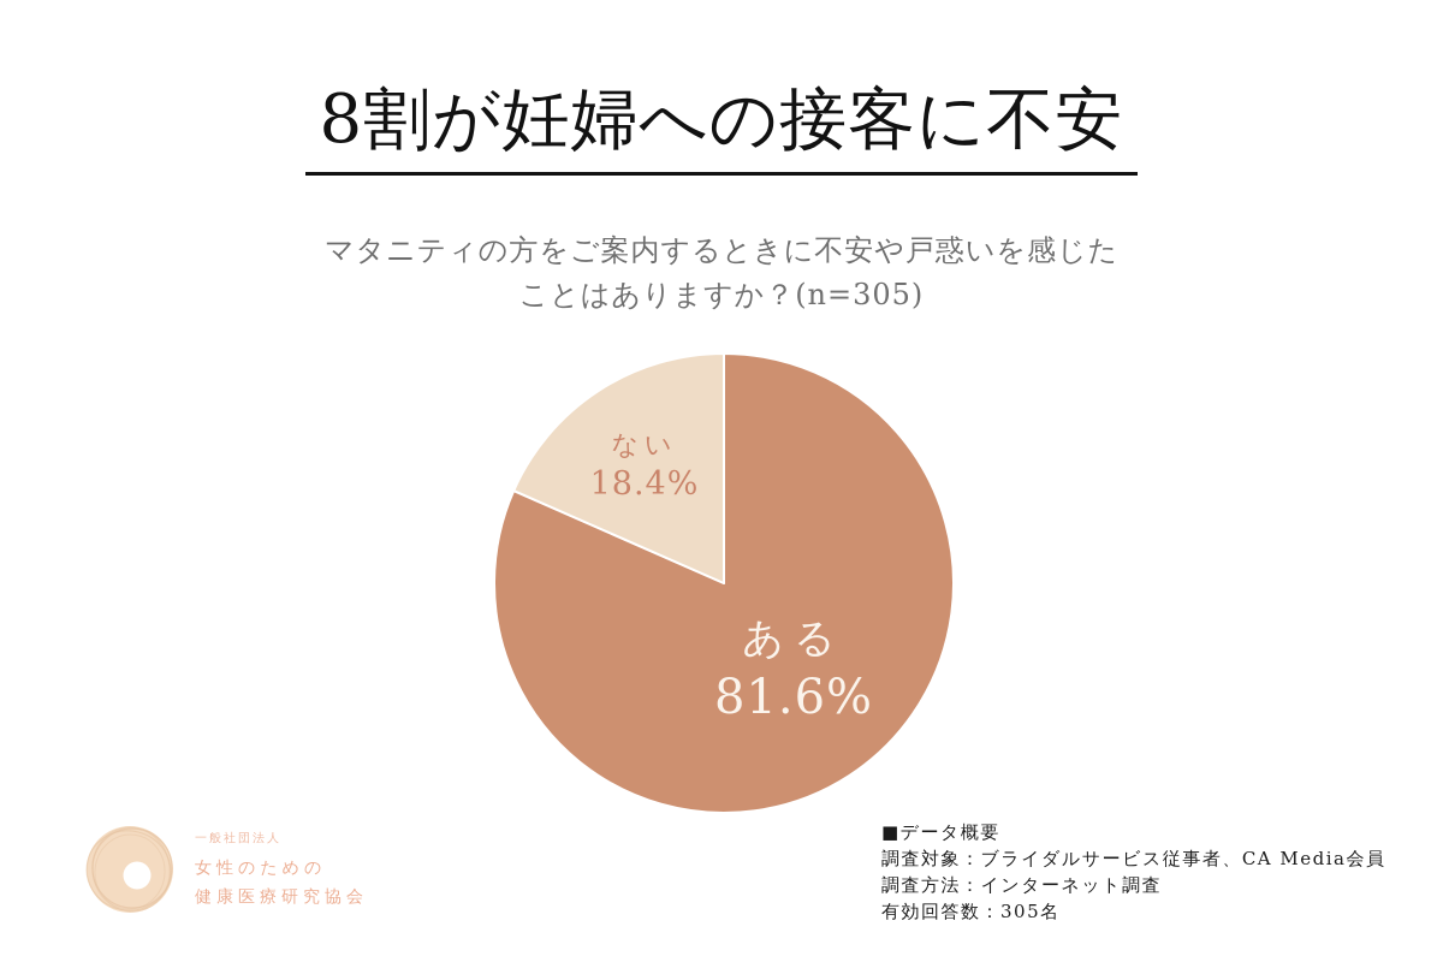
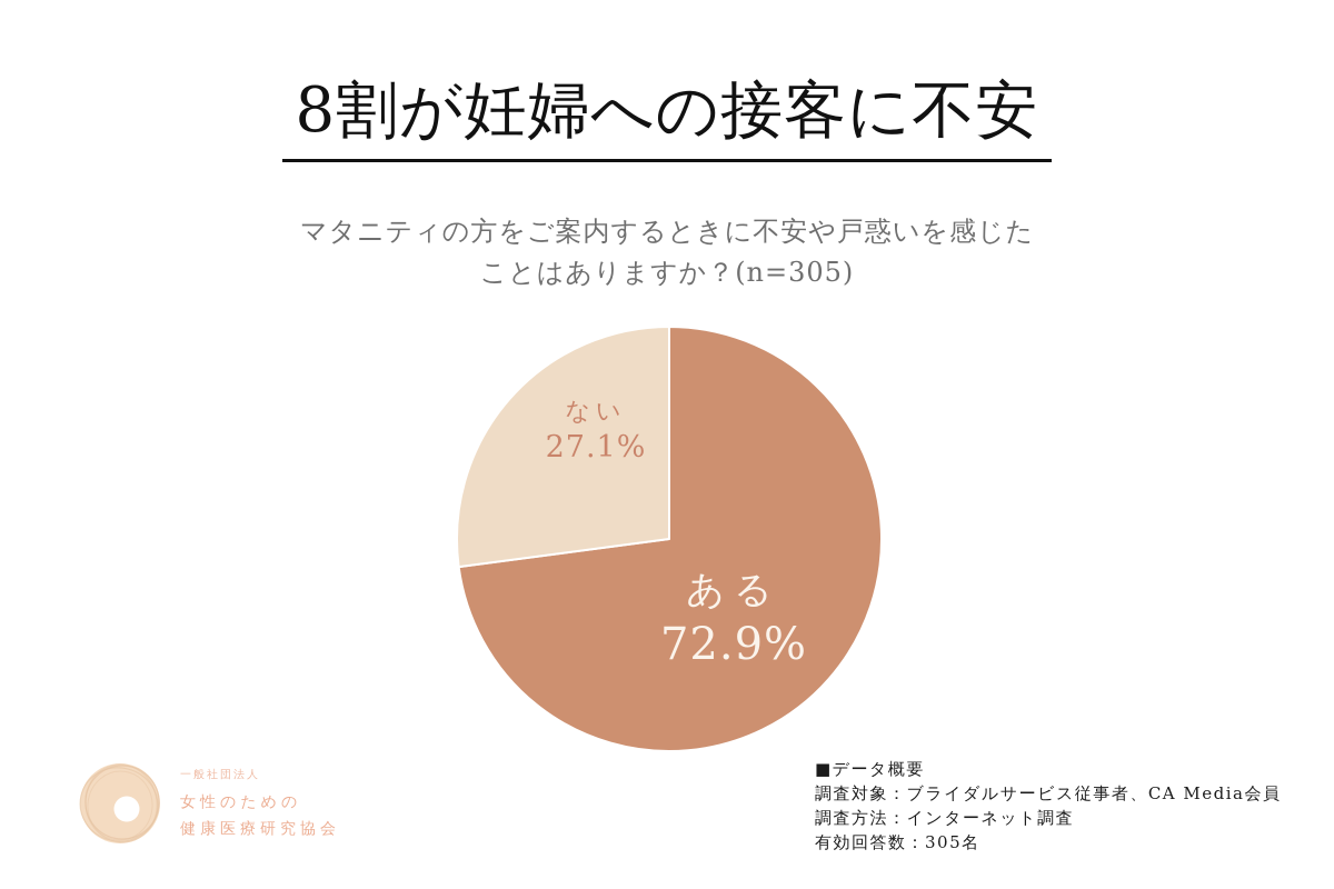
ある: 81.6% -> 72.9%
ない: 18.4% -> 27.1%
